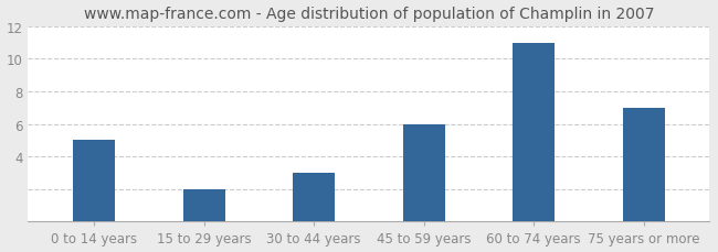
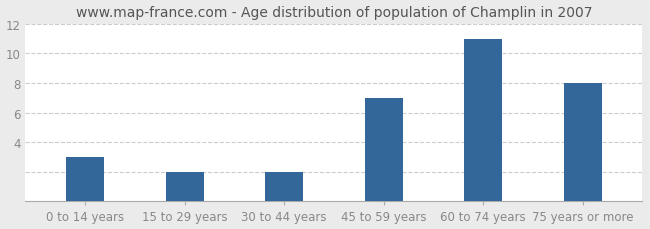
0 to 14 years: 5 -> 3
30 to 44 years: 3 -> 2
45 to 59 years: 6 -> 7
75 years or more: 7 -> 8
